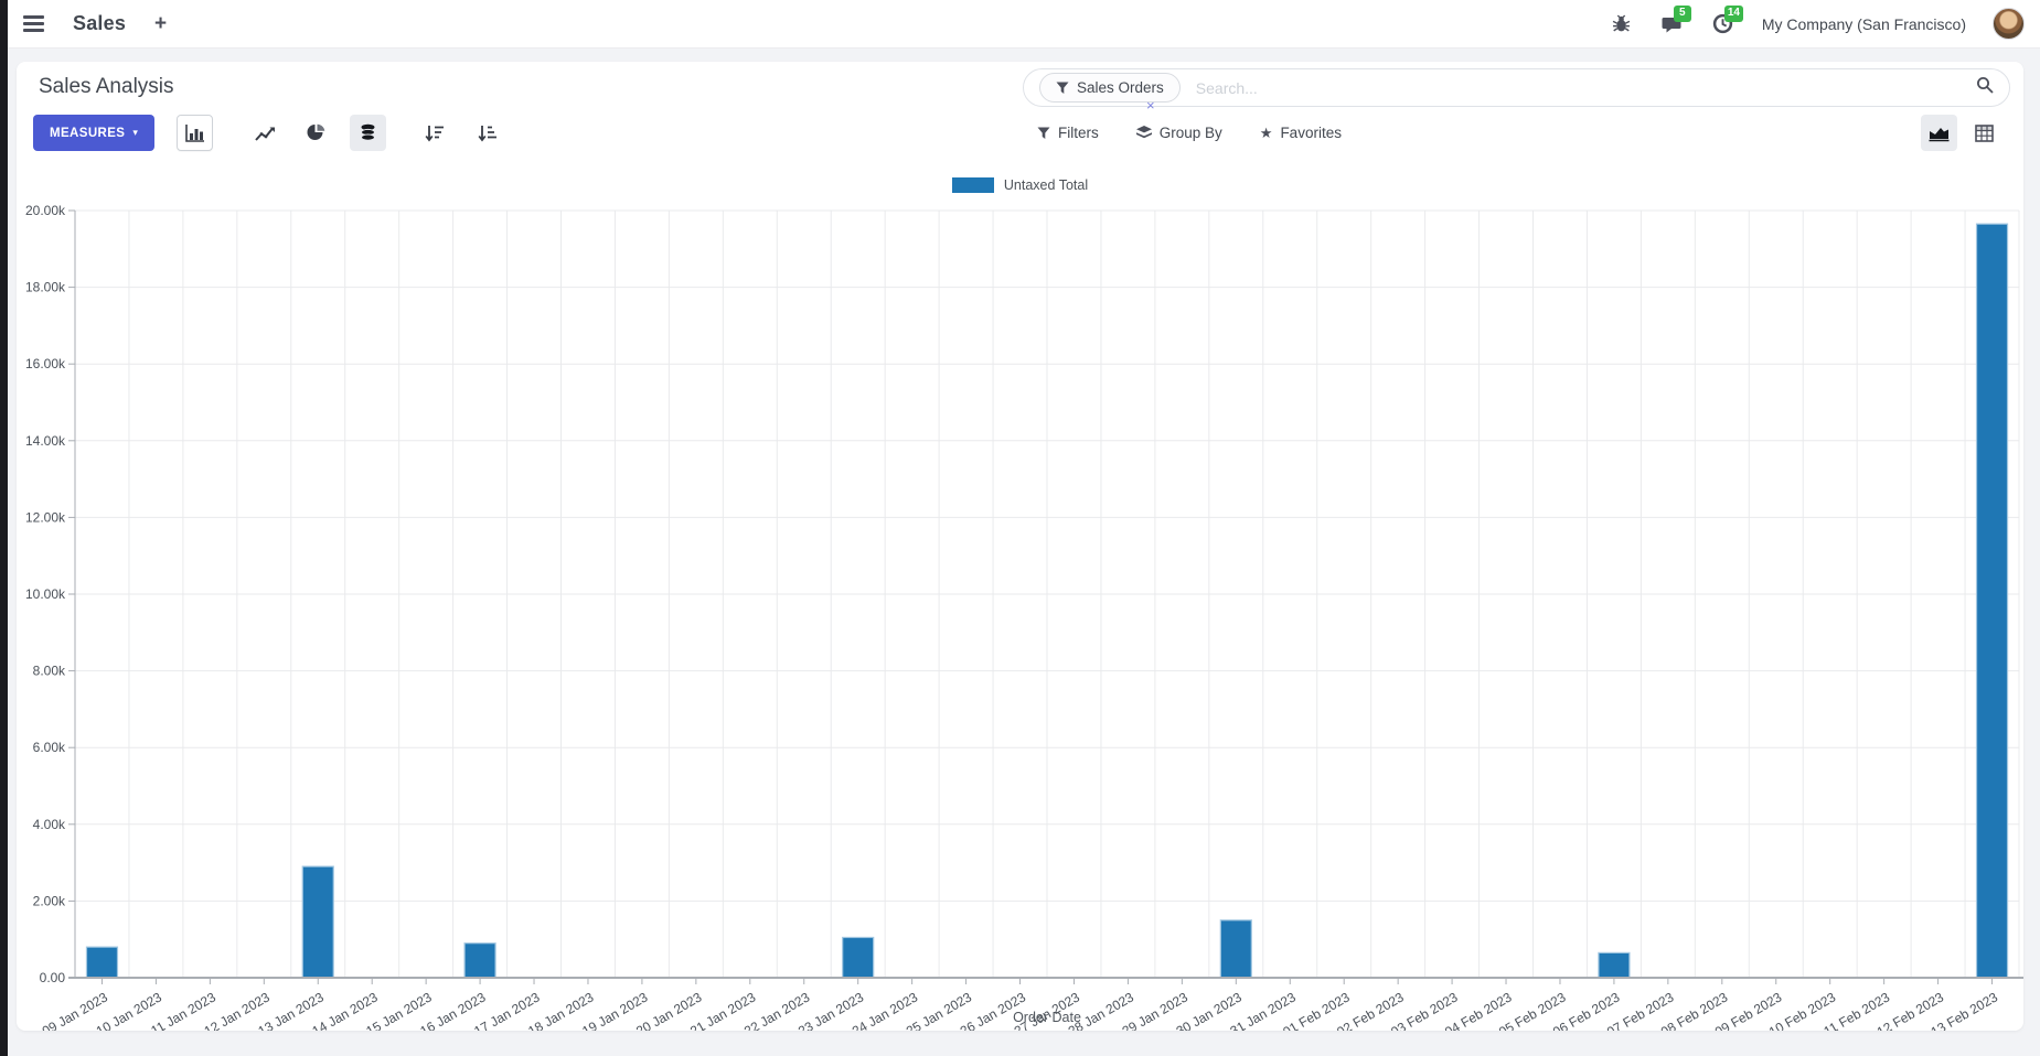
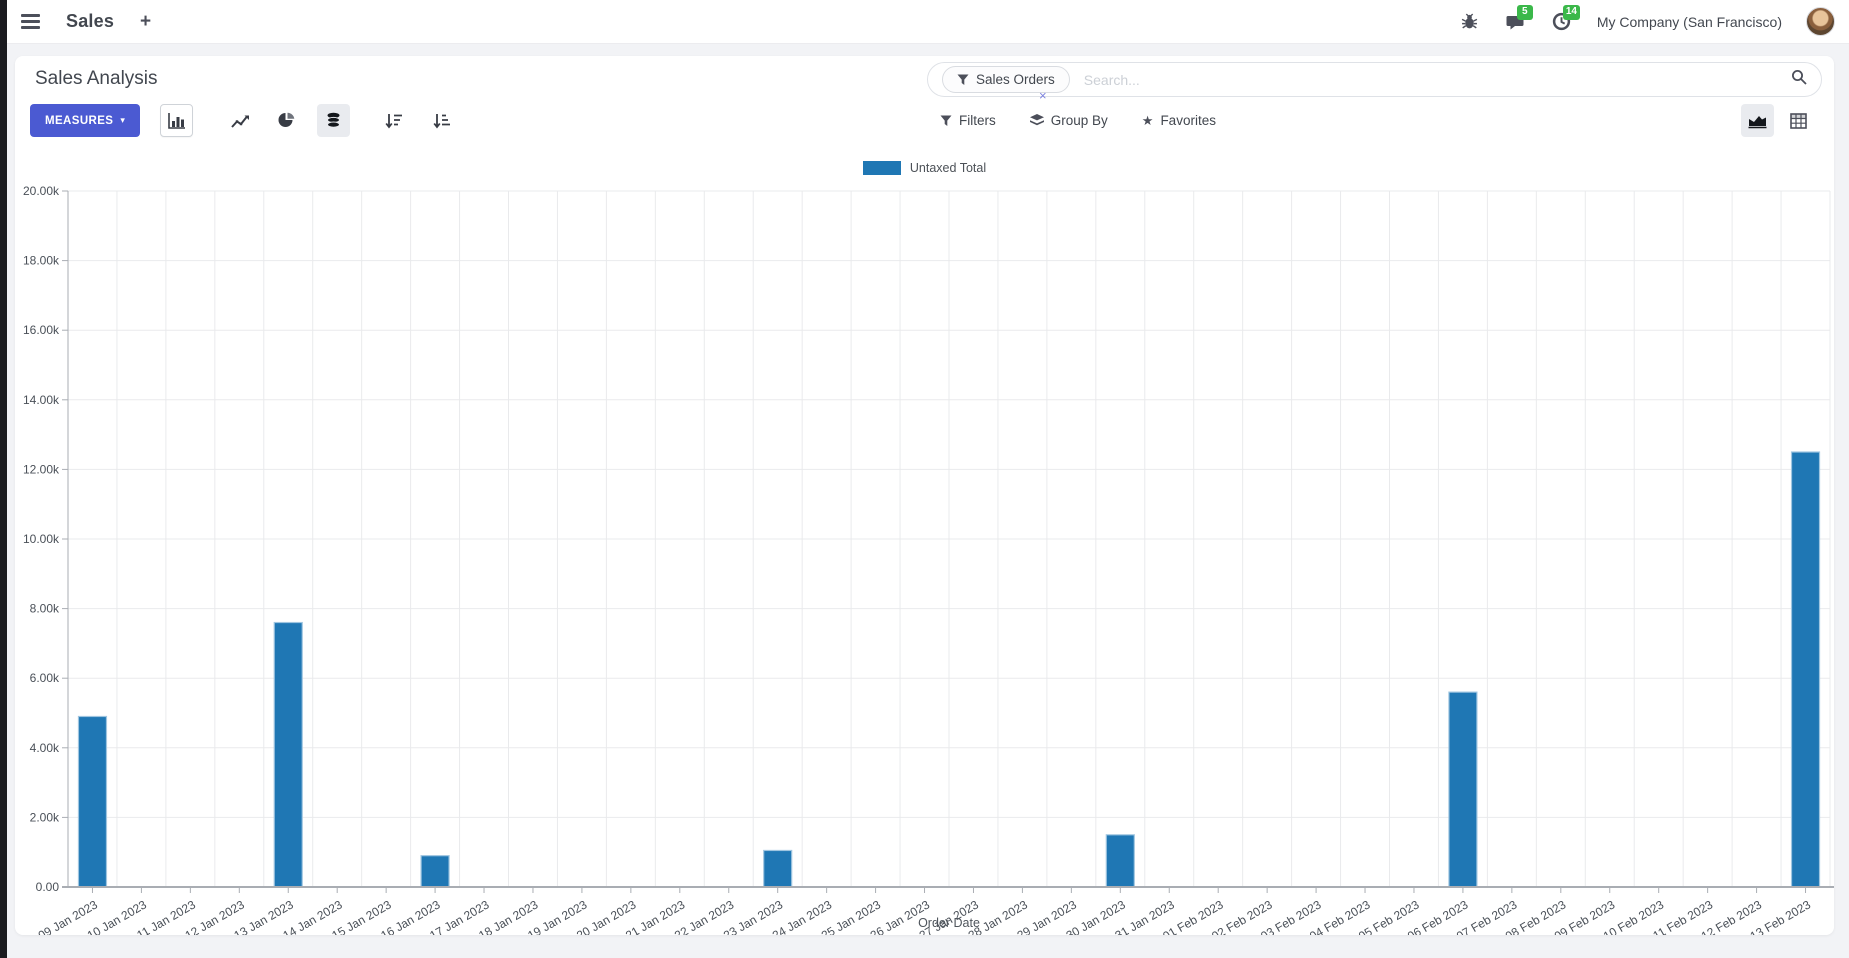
09 Jan 2023: 0.8k -> 4.9k
13 Jan 2023: 2.9k -> 7.6k
06 Feb 2023: 0.6k -> 5.6k
13 Feb 2023: 19.6k -> 12.5k
